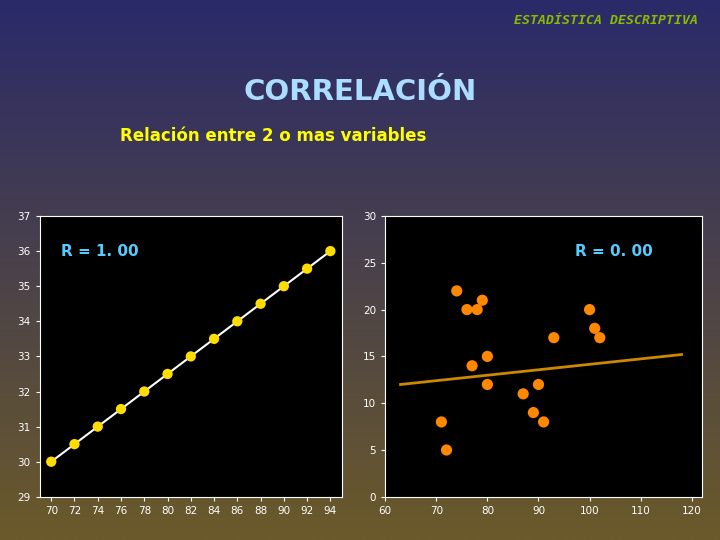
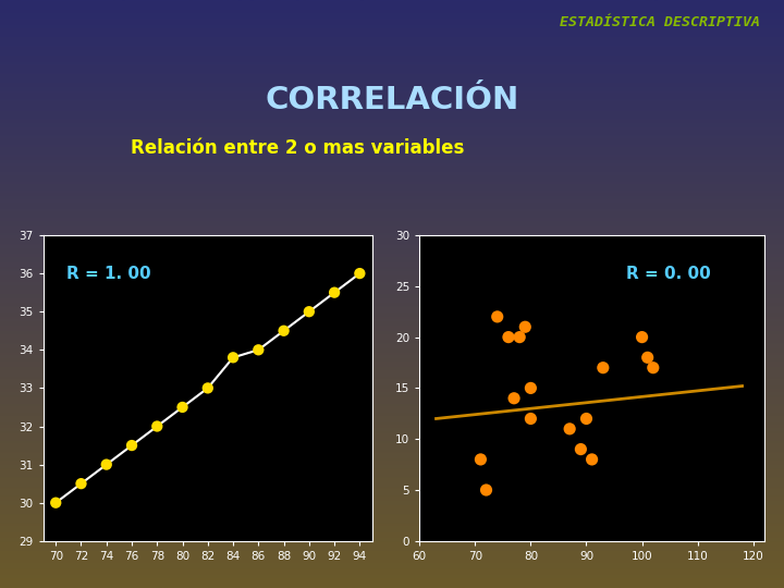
84: 33.5 -> 33.8
